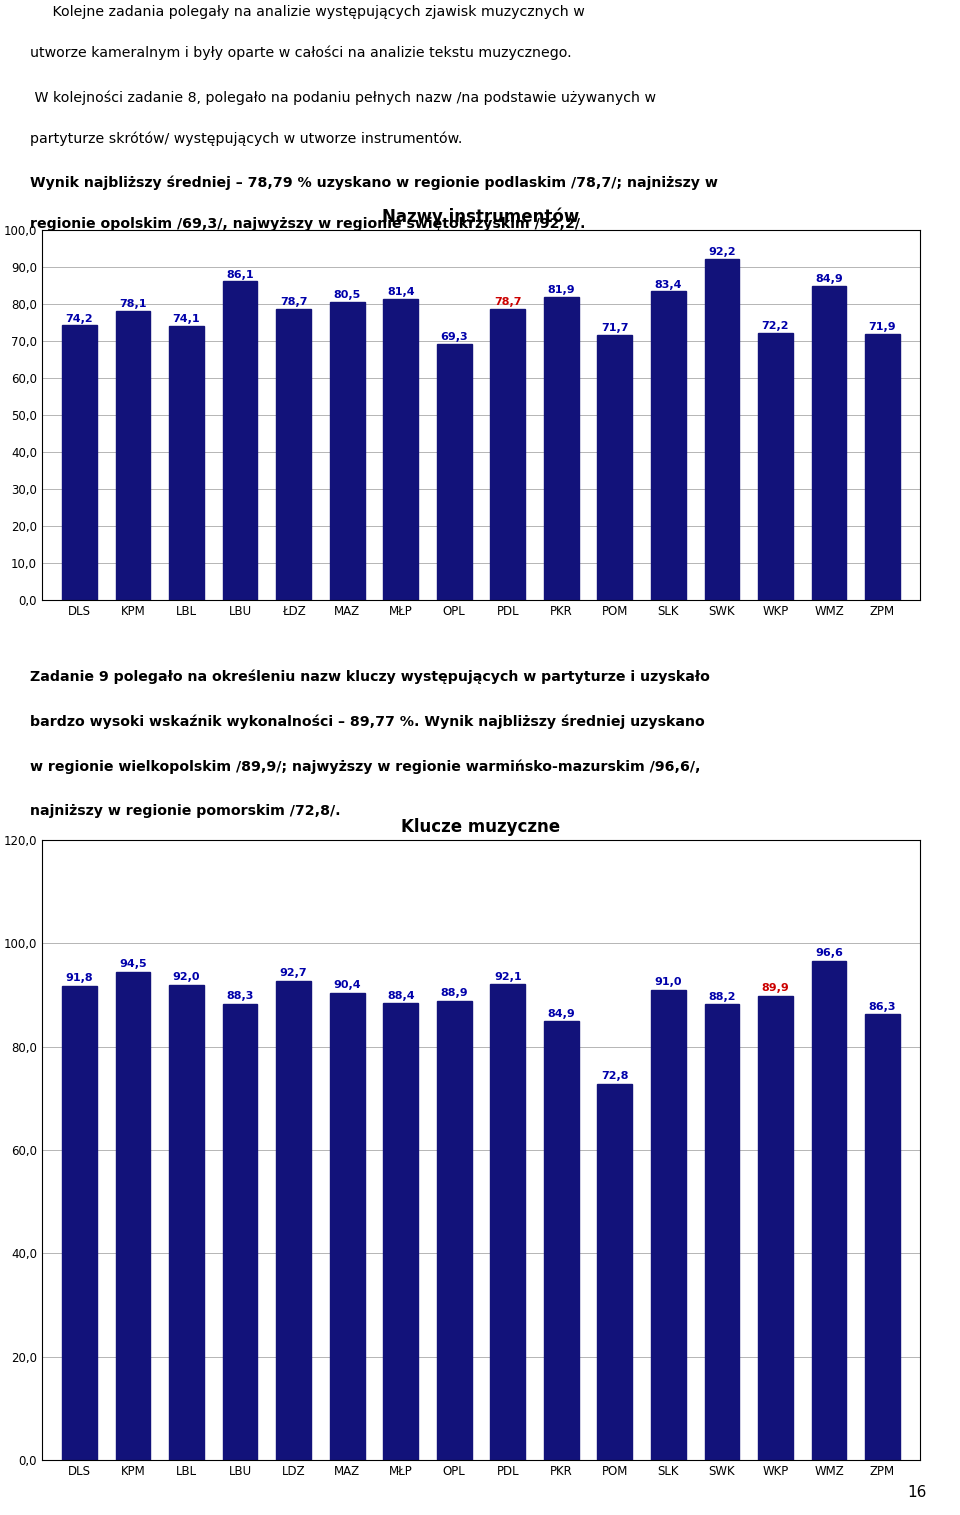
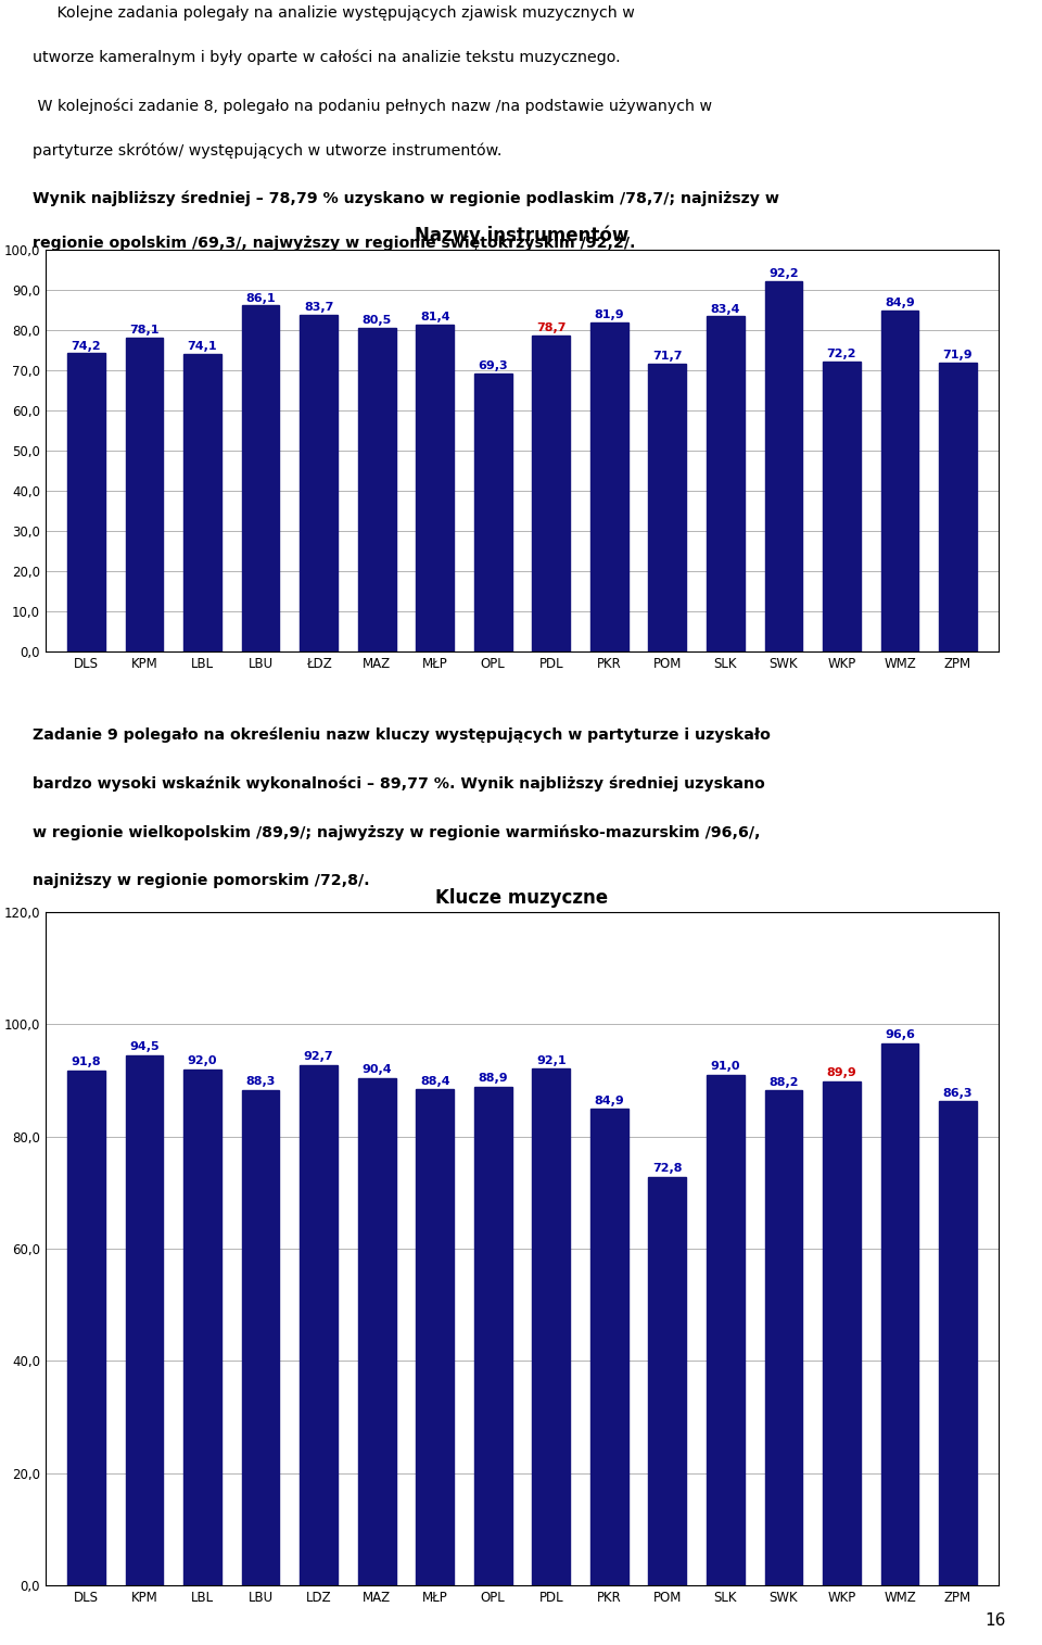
ŁDZ: 78,7 -> 83,7
